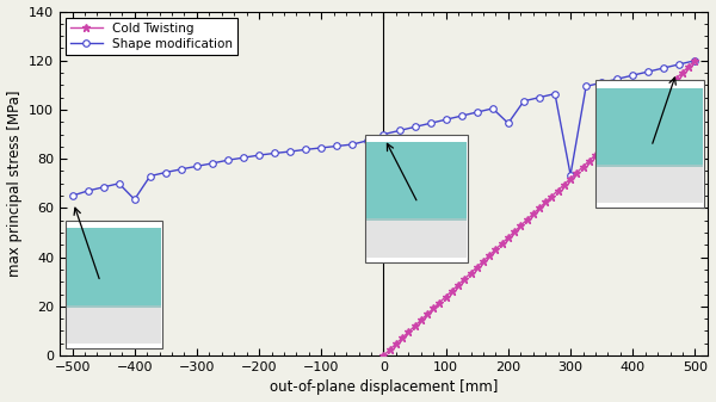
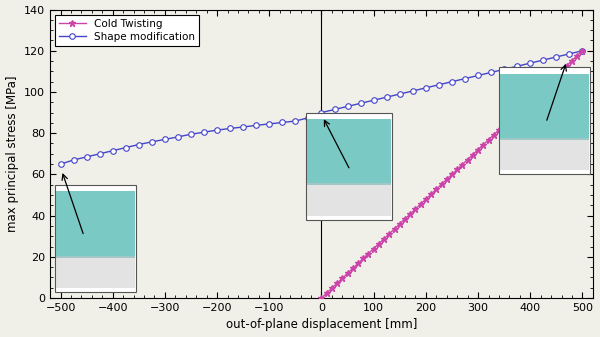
Shape modification/−400: 63.5 -> 71.5
Shape modification/200: 94.5 -> 102.0
Shape modification/300: 73.5 -> 108.0
